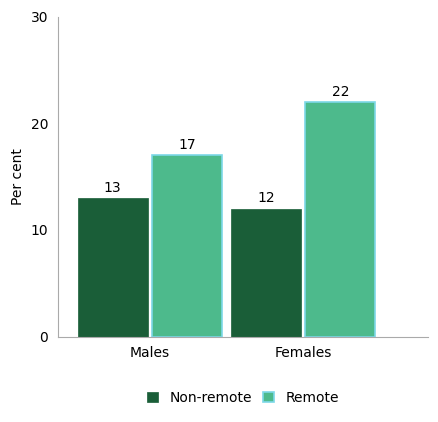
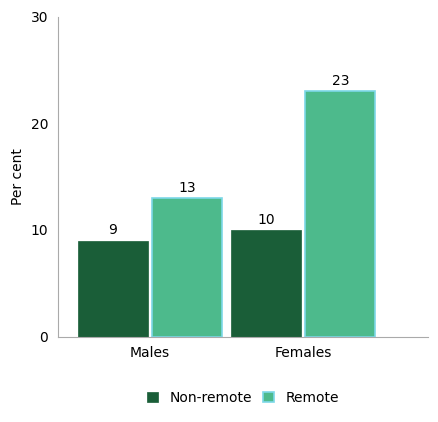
Non-remote/Males: 13 -> 9
Remote/Males: 17 -> 13
Non-remote/Females: 12 -> 10
Remote/Females: 22 -> 23
